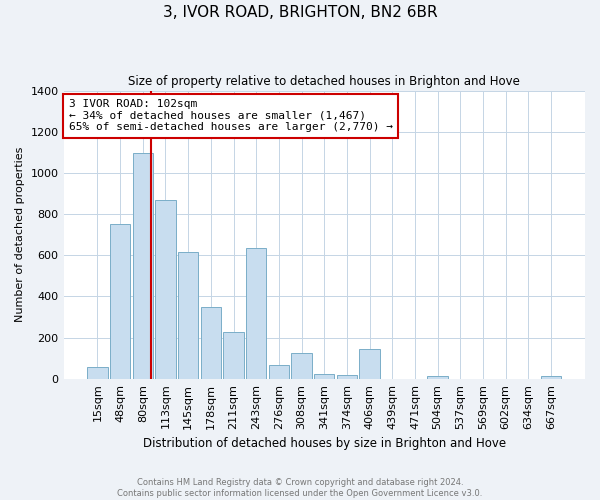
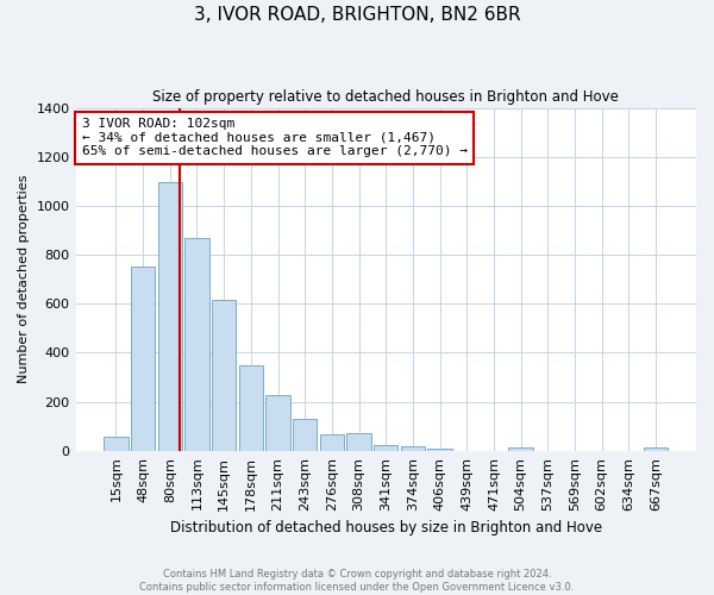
243sqm: 635 -> 130
308sqm: 125 -> 70
406sqm: 145 -> 10
